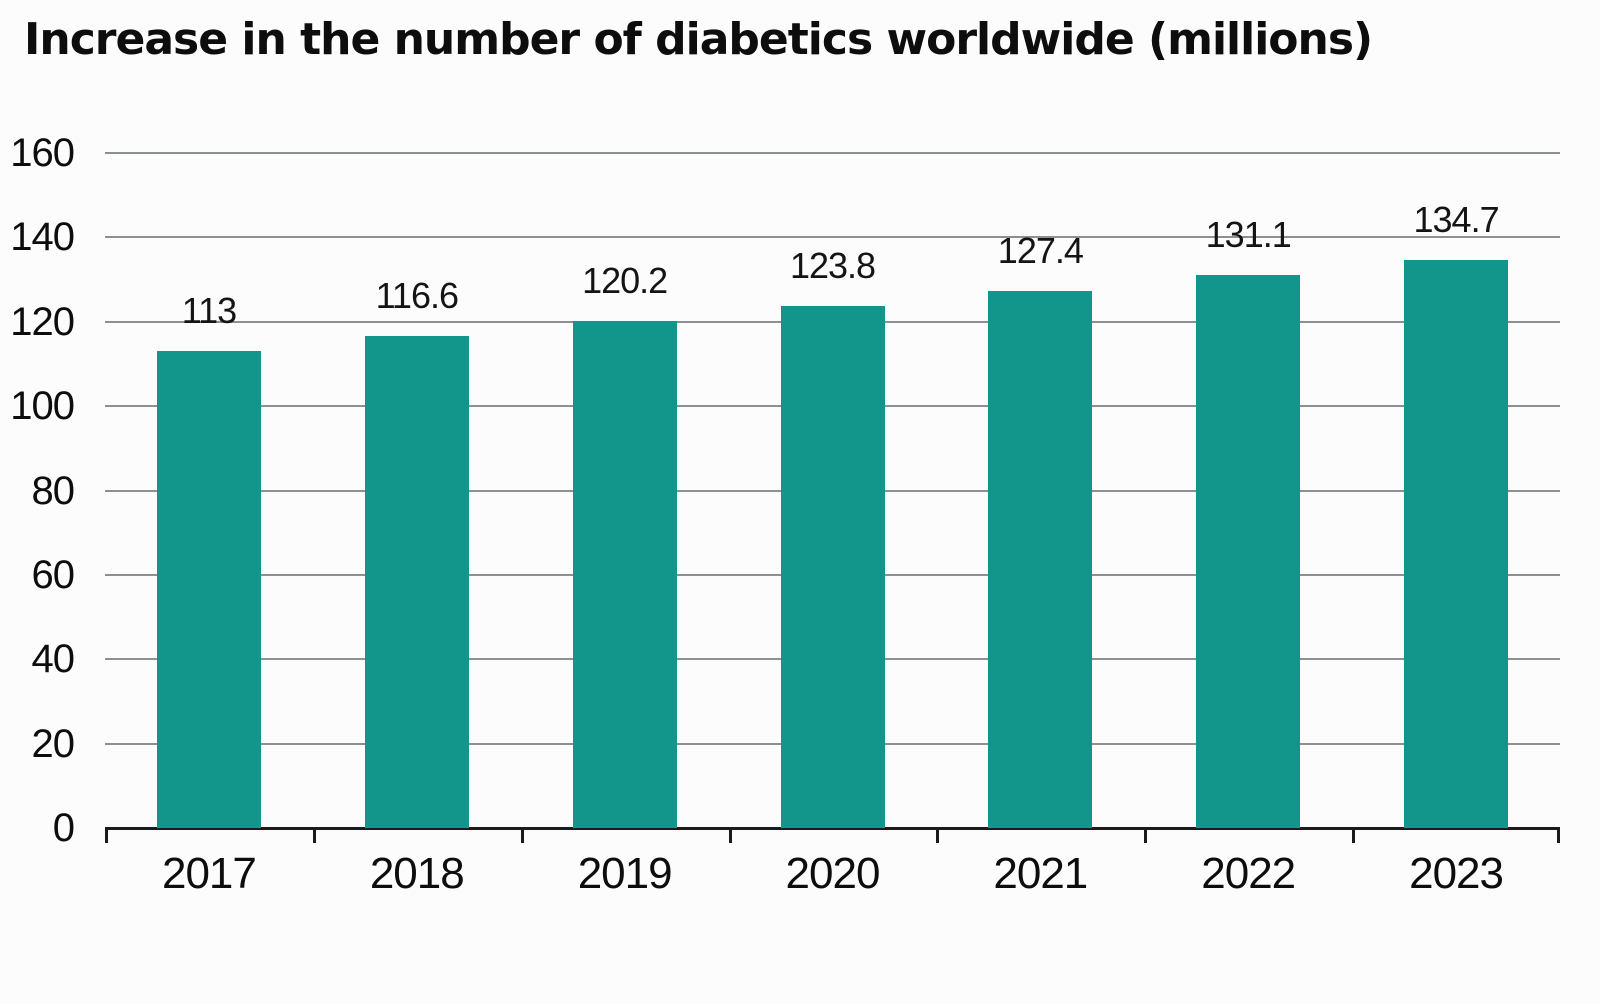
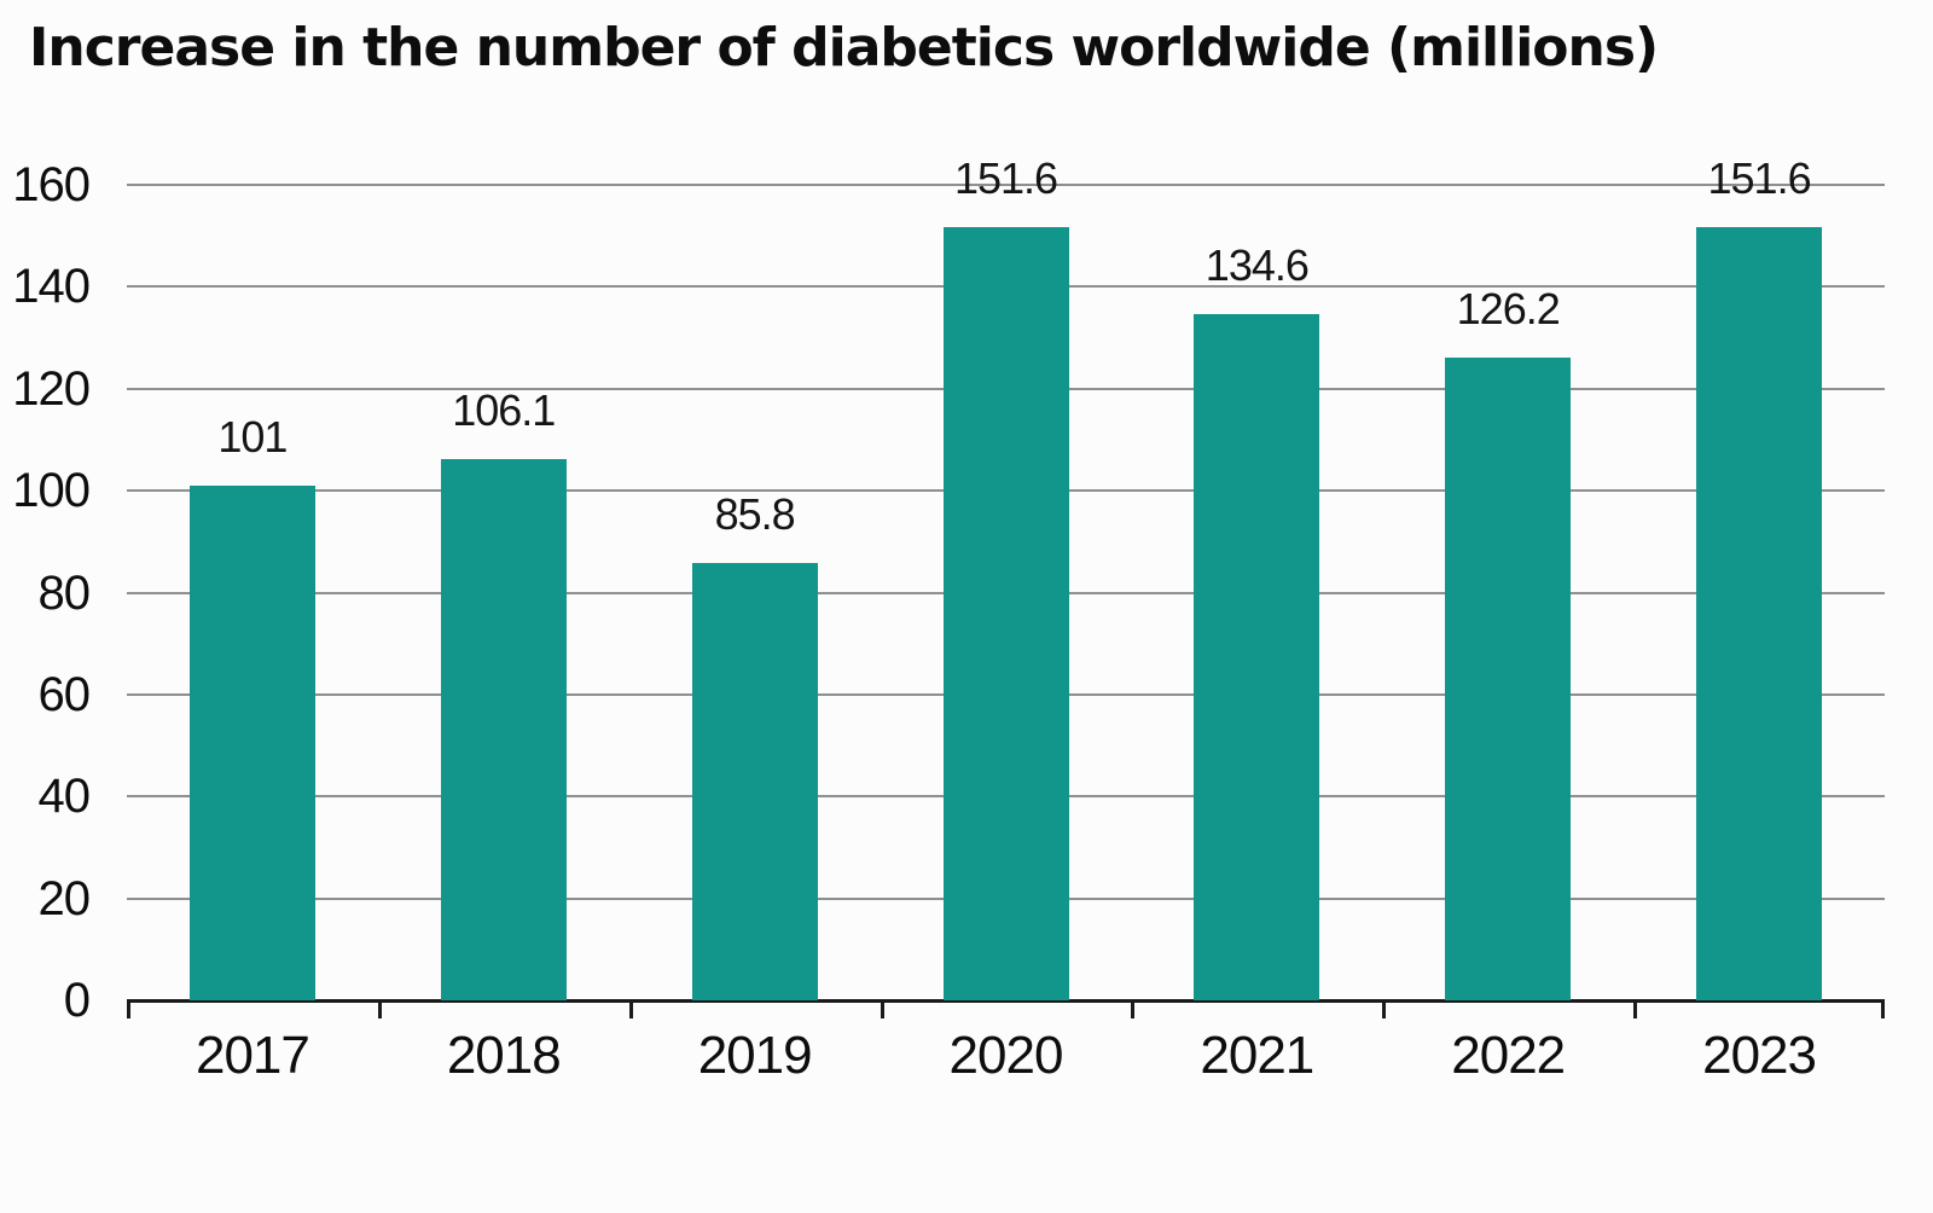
2017: 113 -> 101
2018: 116.6 -> 106.1
2019: 120.2 -> 85.8
2020: 123.8 -> 151.6
2021: 127.4 -> 134.6
2022: 131.1 -> 126.2
2023: 134.7 -> 151.6
